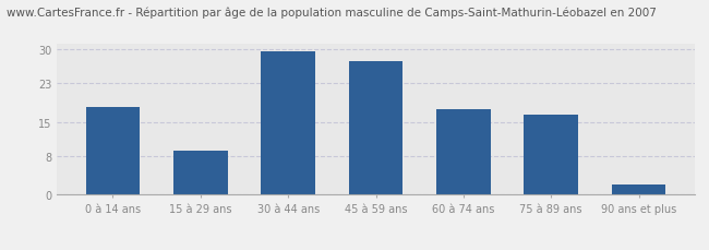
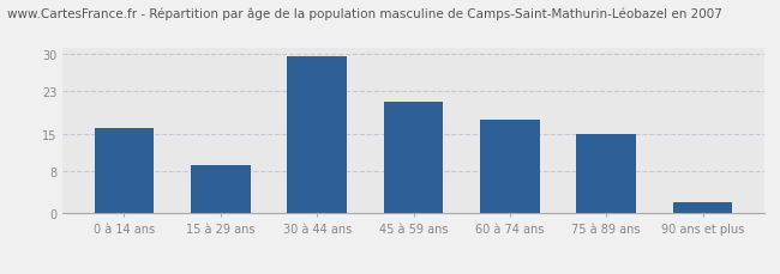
0 à 14 ans: 18.0 -> 16.0
45 à 59 ans: 27.5 -> 21.0
75 à 89 ans: 16.5 -> 15.0
